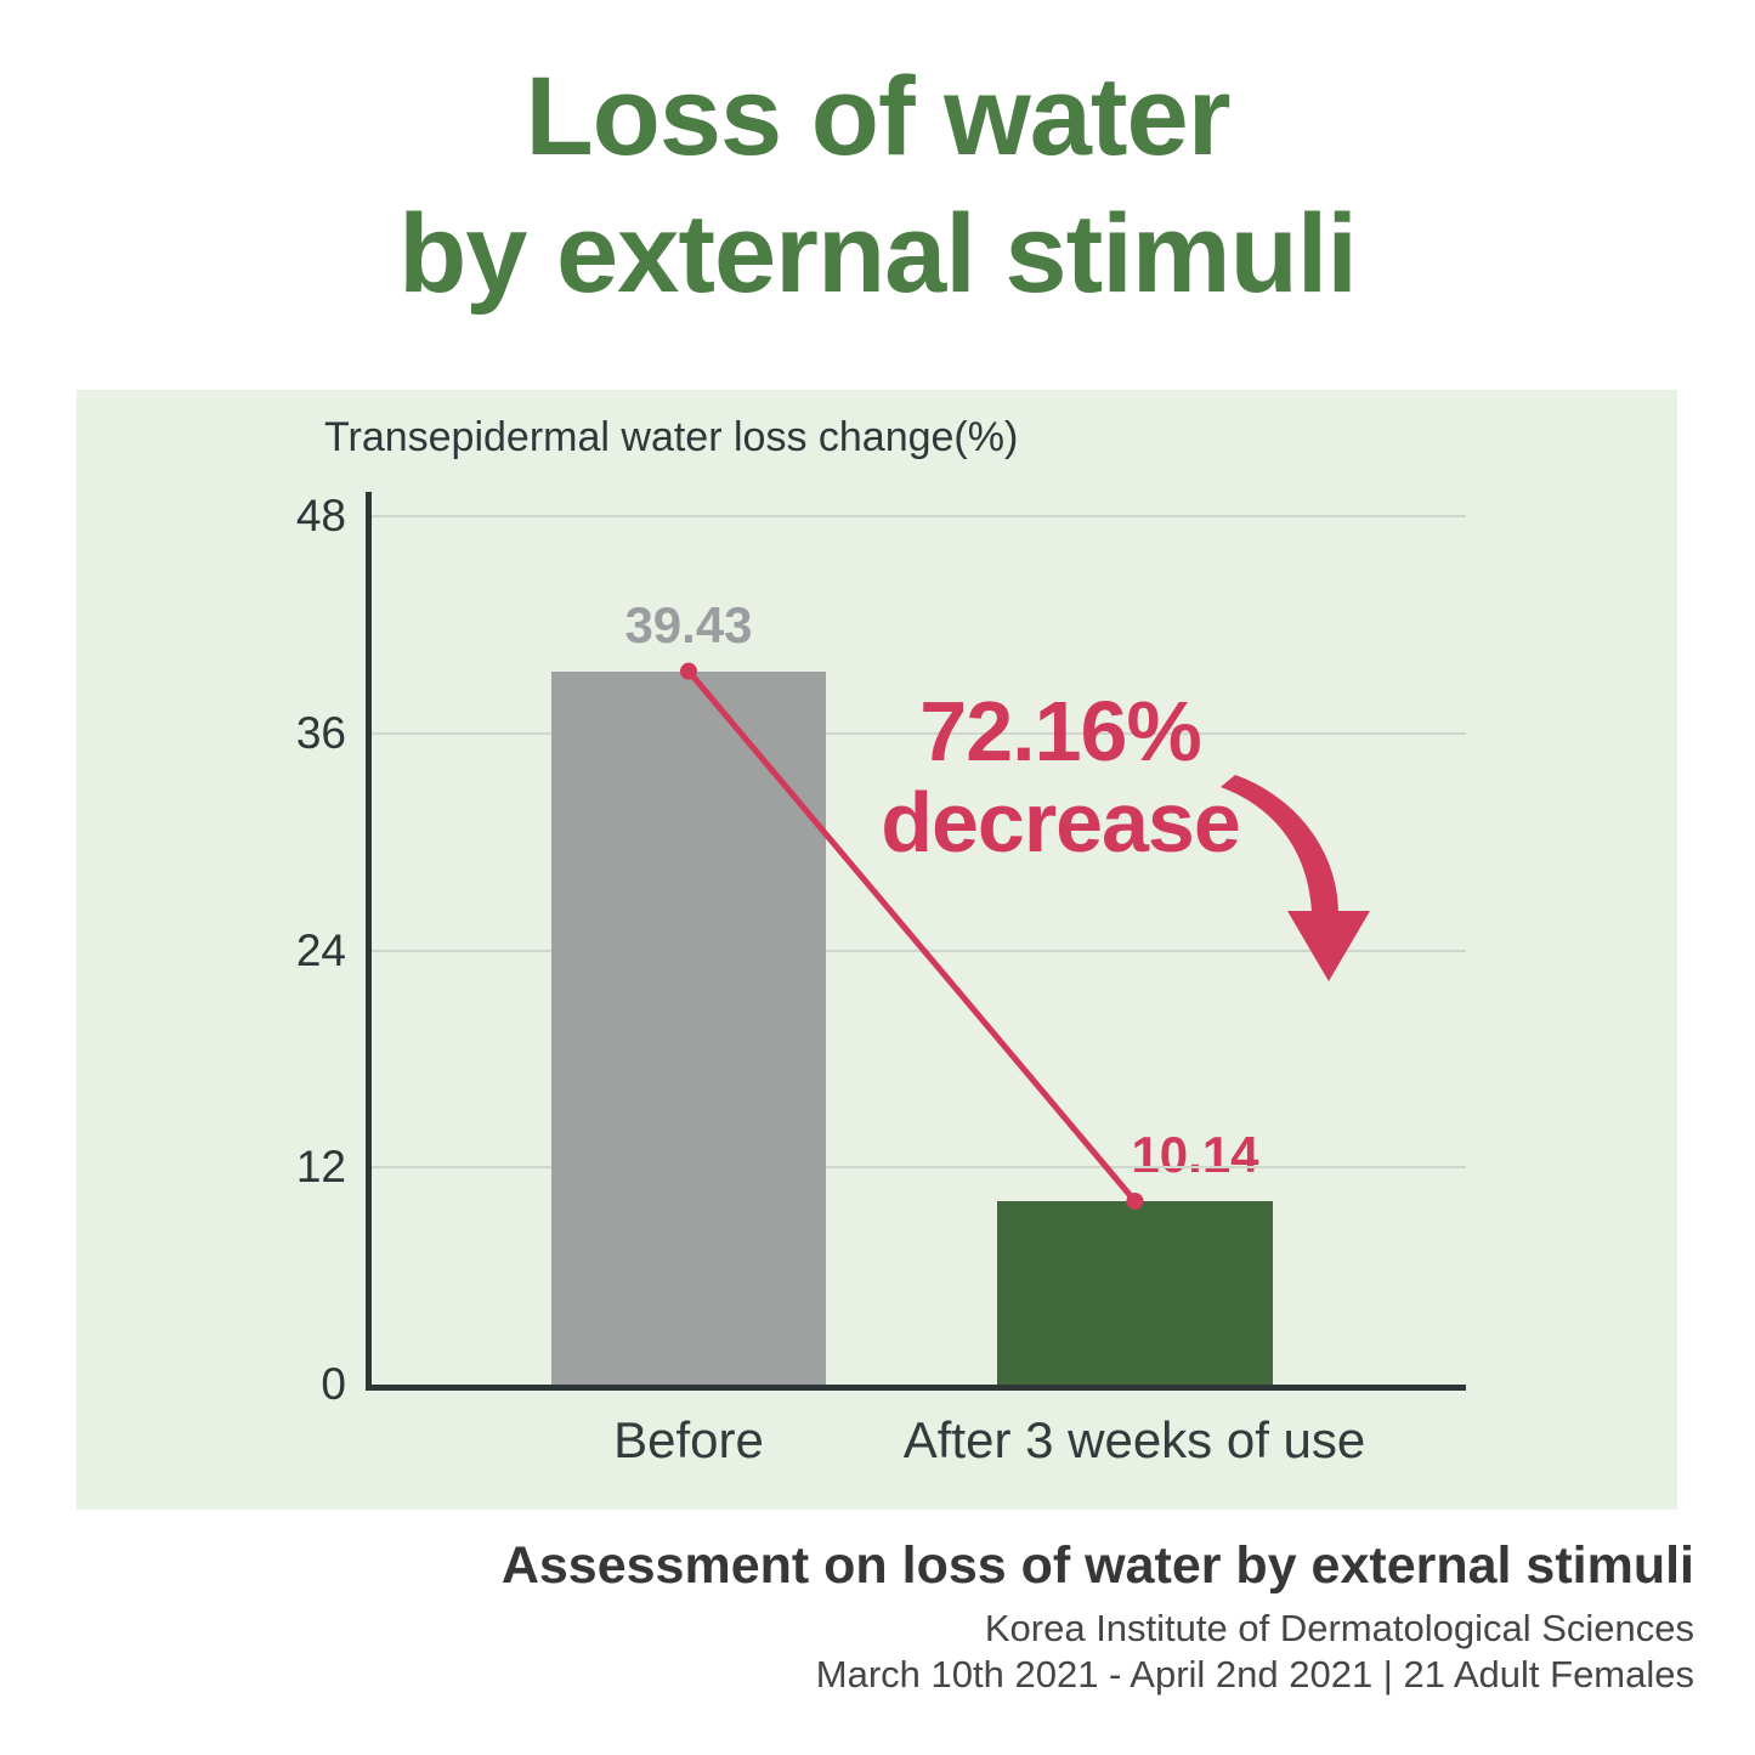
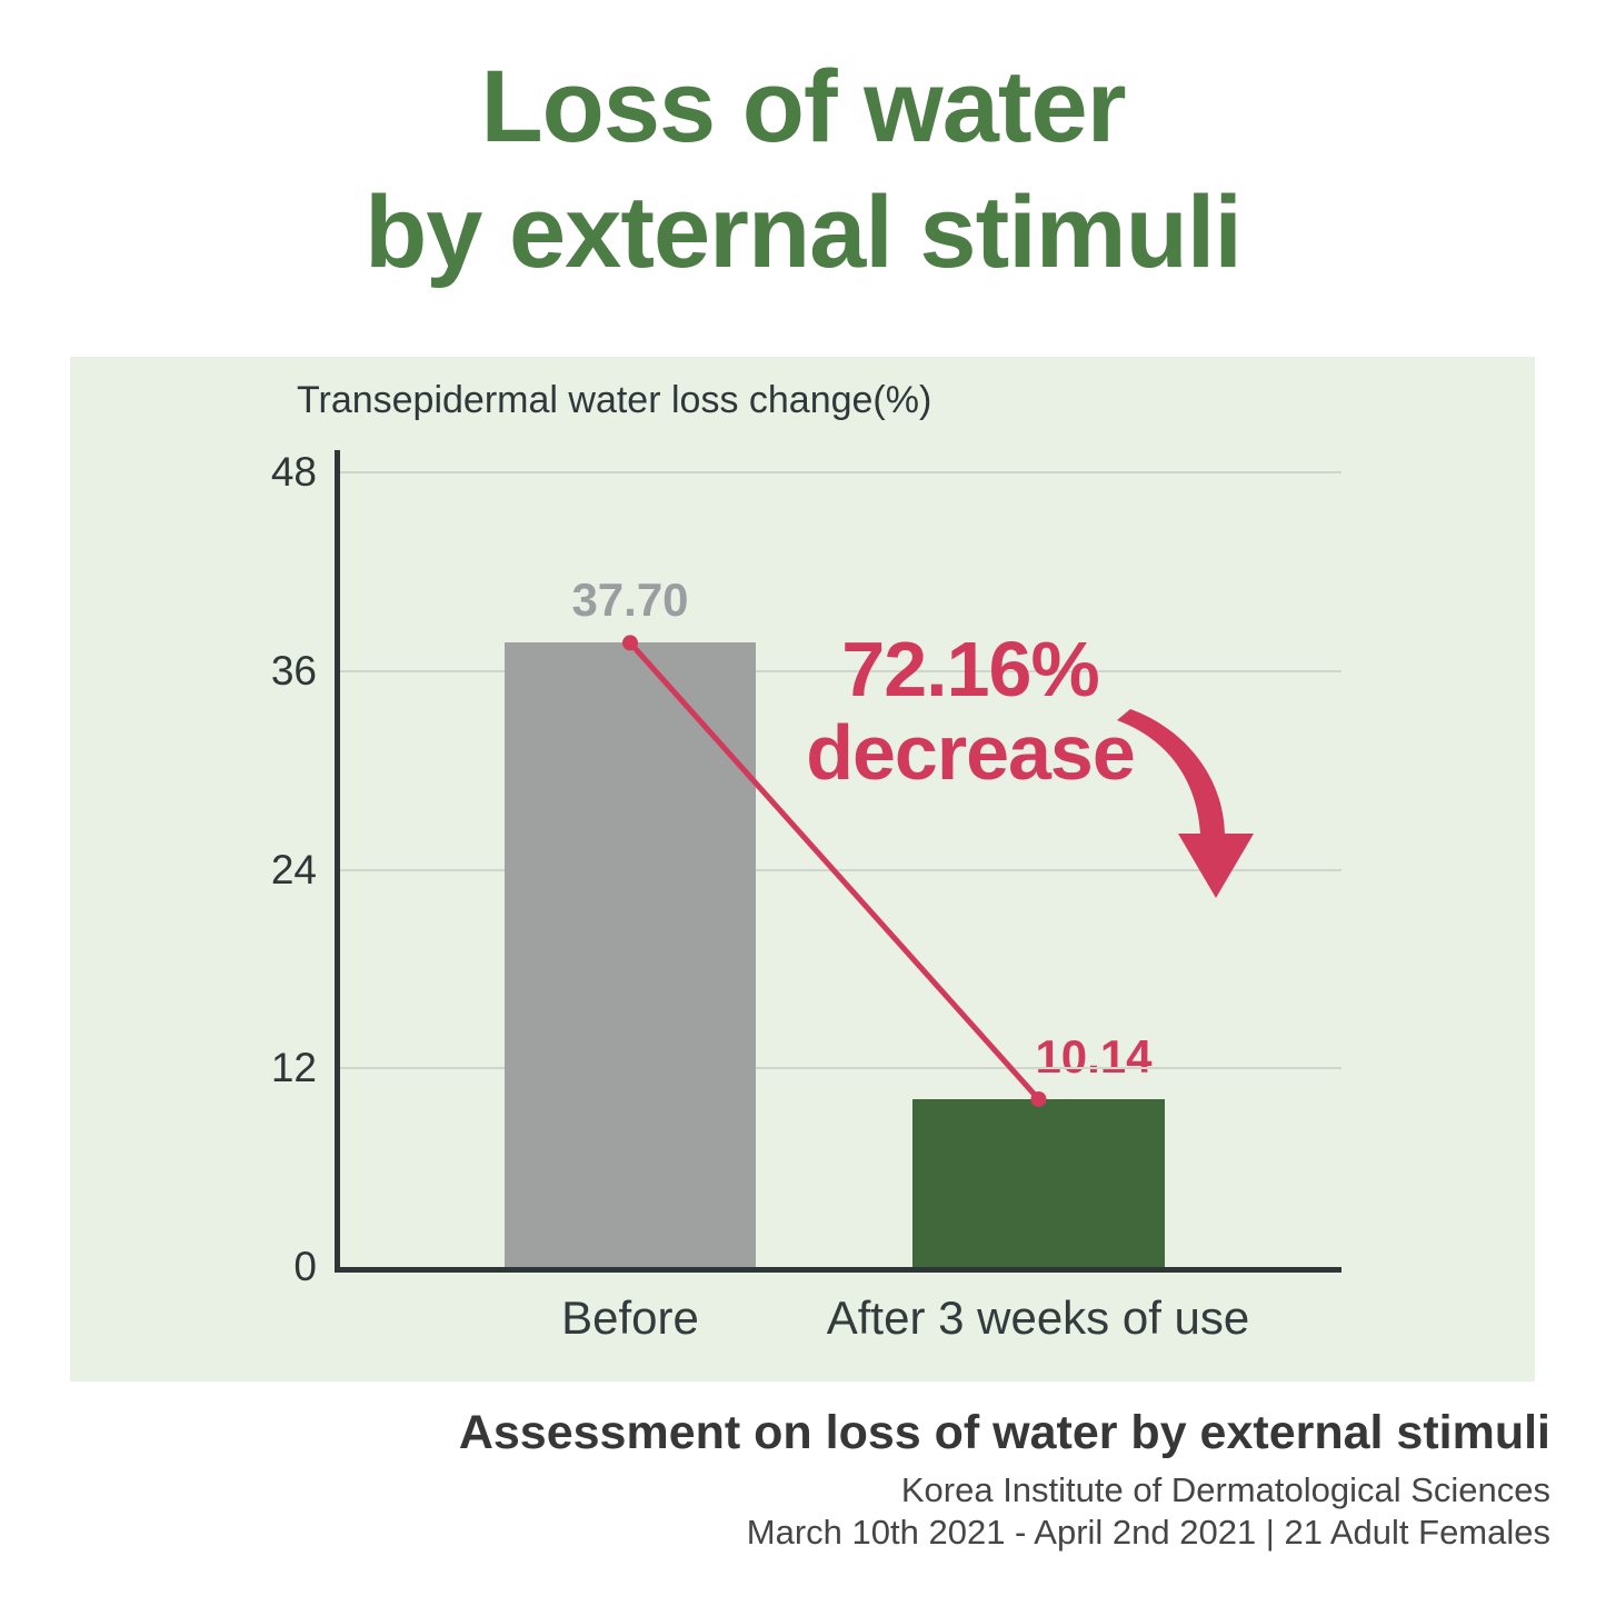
Before: 39.43 -> 37.70
